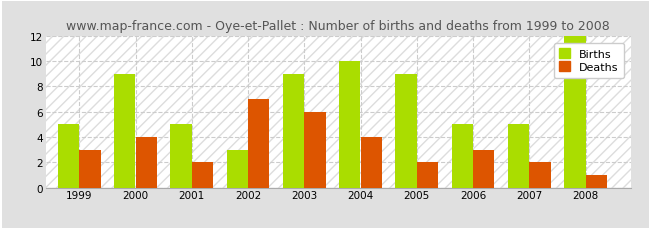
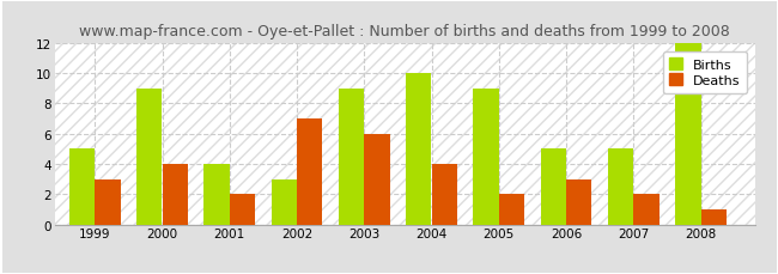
Births/2001: 5 -> 4
